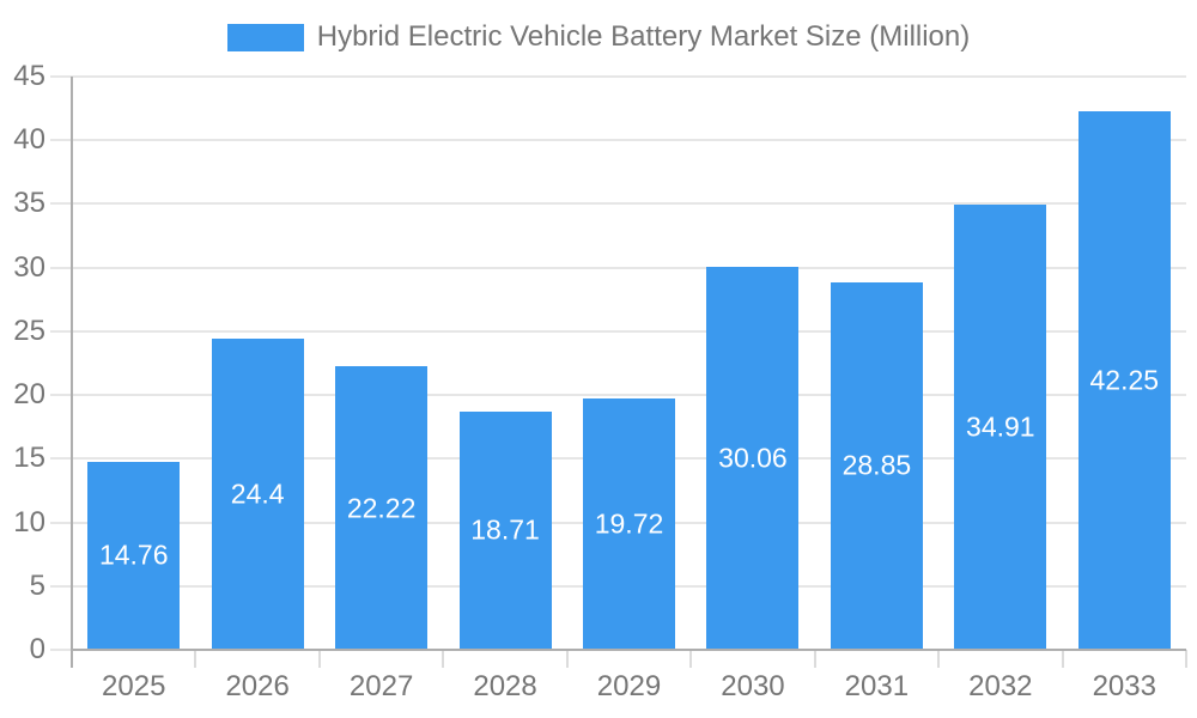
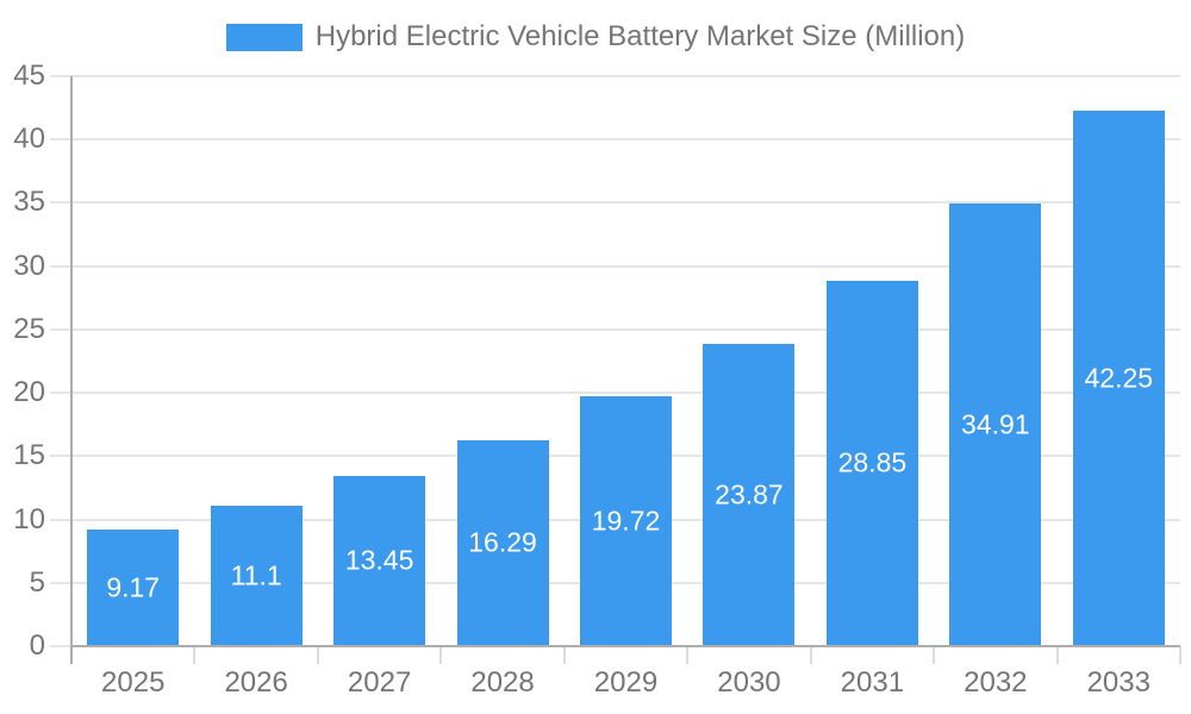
2025: 14.76 -> 9.17
2026: 24.4 -> 11.1
2027: 22.22 -> 13.45
2028: 18.71 -> 16.29
2030: 30.06 -> 23.87
